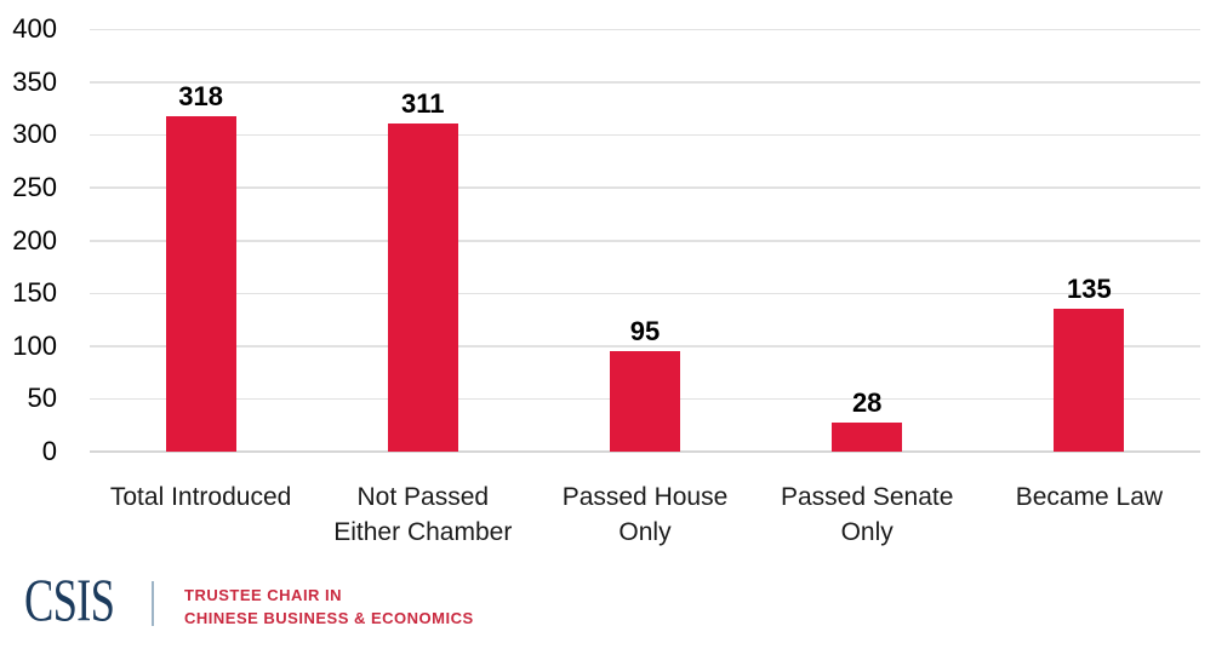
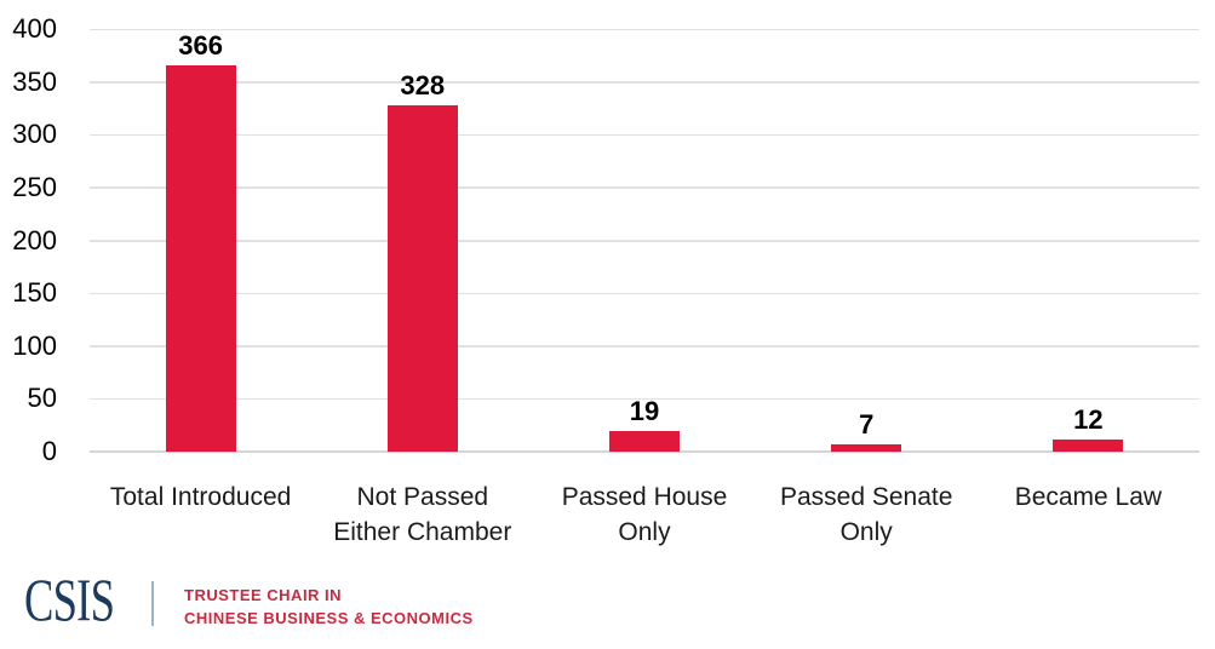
Total Introduced: 318 -> 366
Not Passed Either Chamber: 311 -> 328
Passed House Only: 95 -> 19
Passed Senate Only: 28 -> 7
Became Law: 135 -> 12
